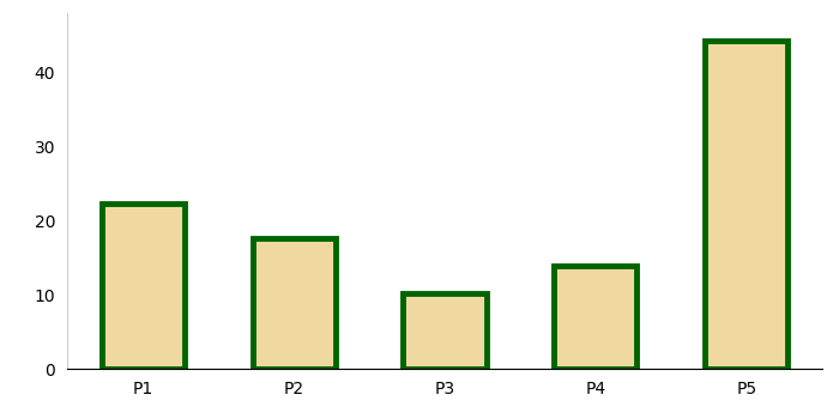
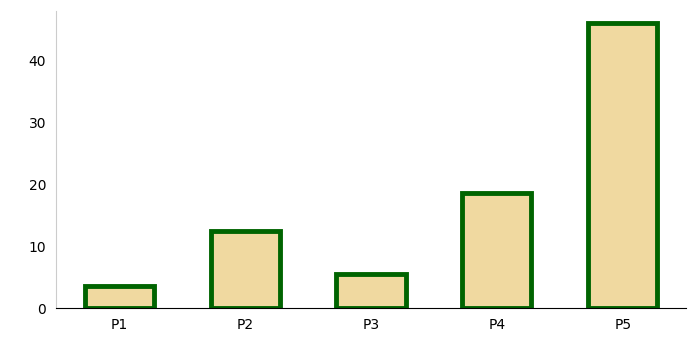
P1: 22.2 -> 3.5
P2: 17.6 -> 12.5
P3: 10.2 -> 5.5
P4: 13.8 -> 18.5
P5: 44.2 -> 46.0
